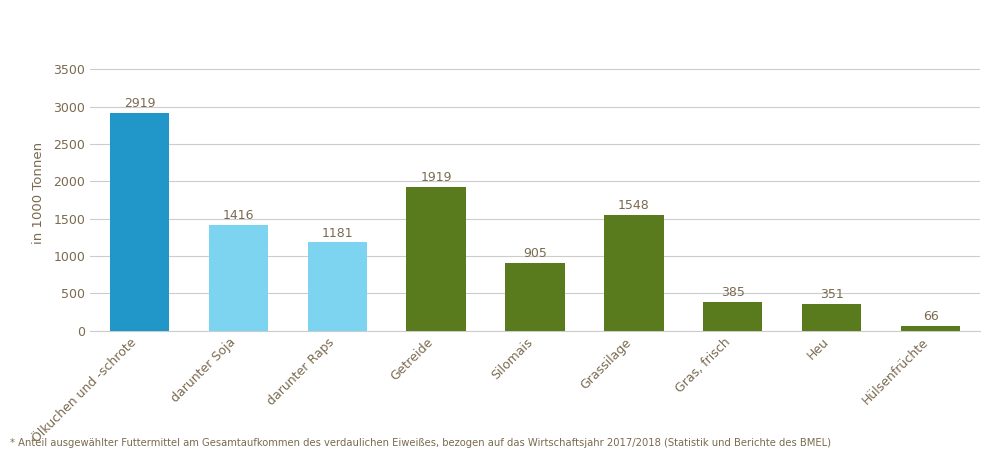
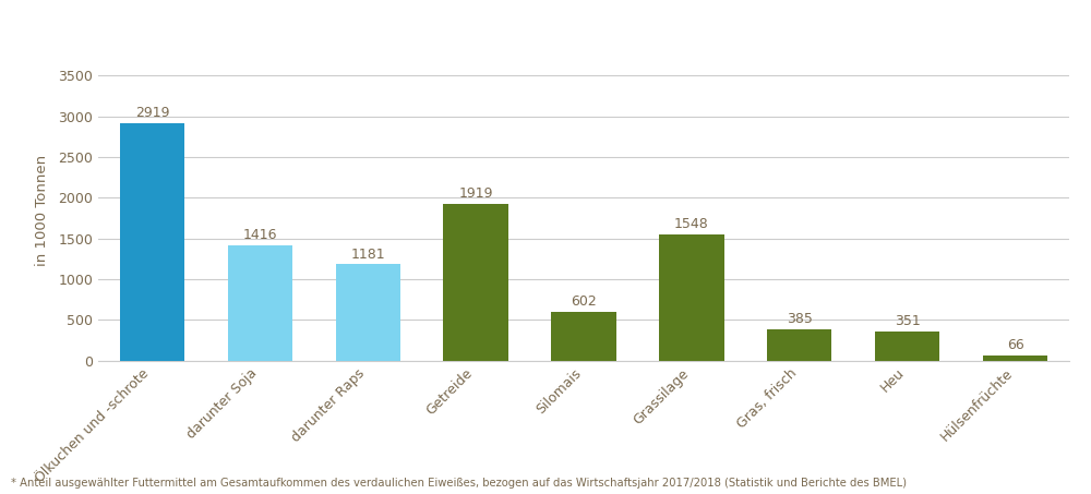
Silomais: 905 -> 602
